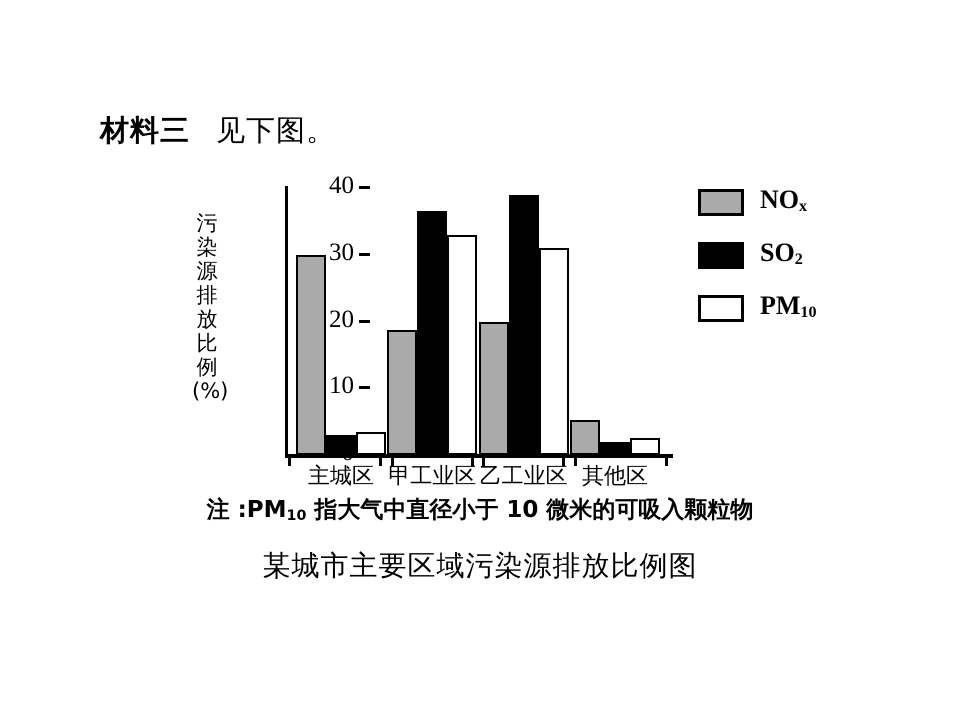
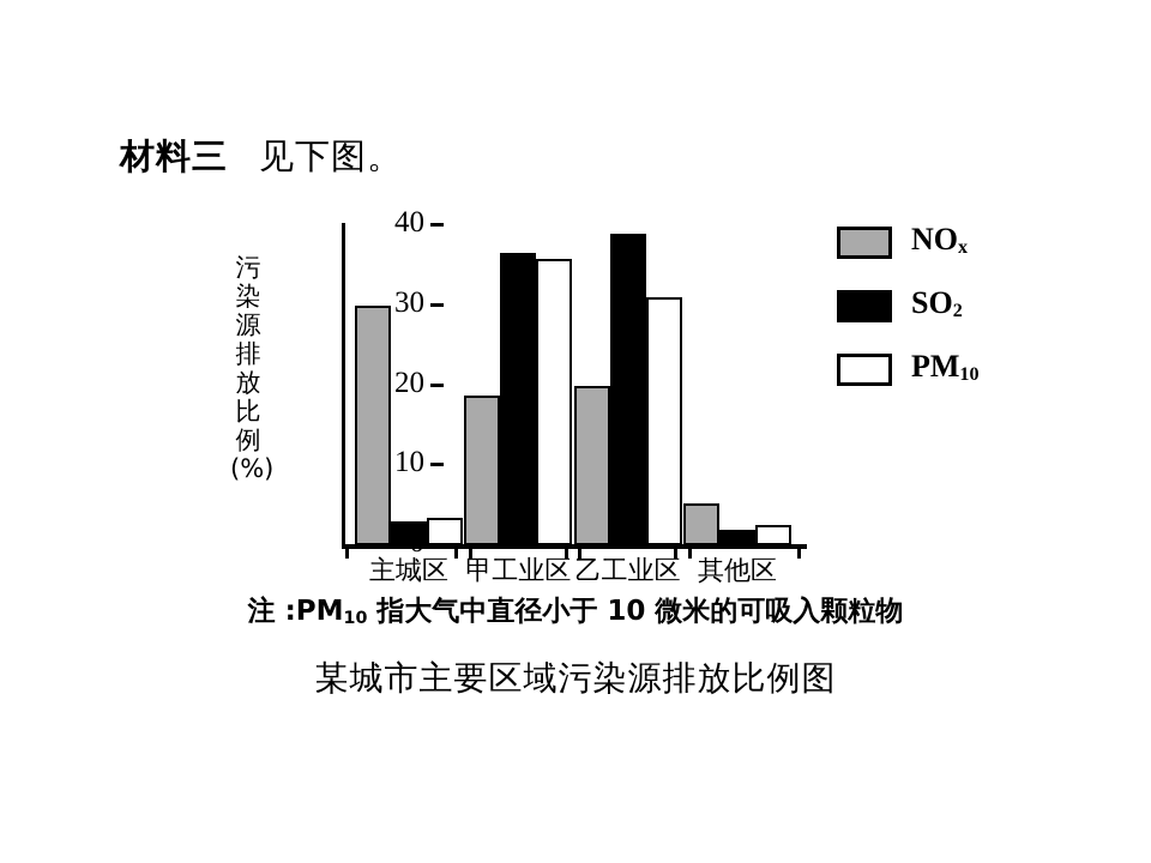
PM10/甲工业区: 33 -> 36
